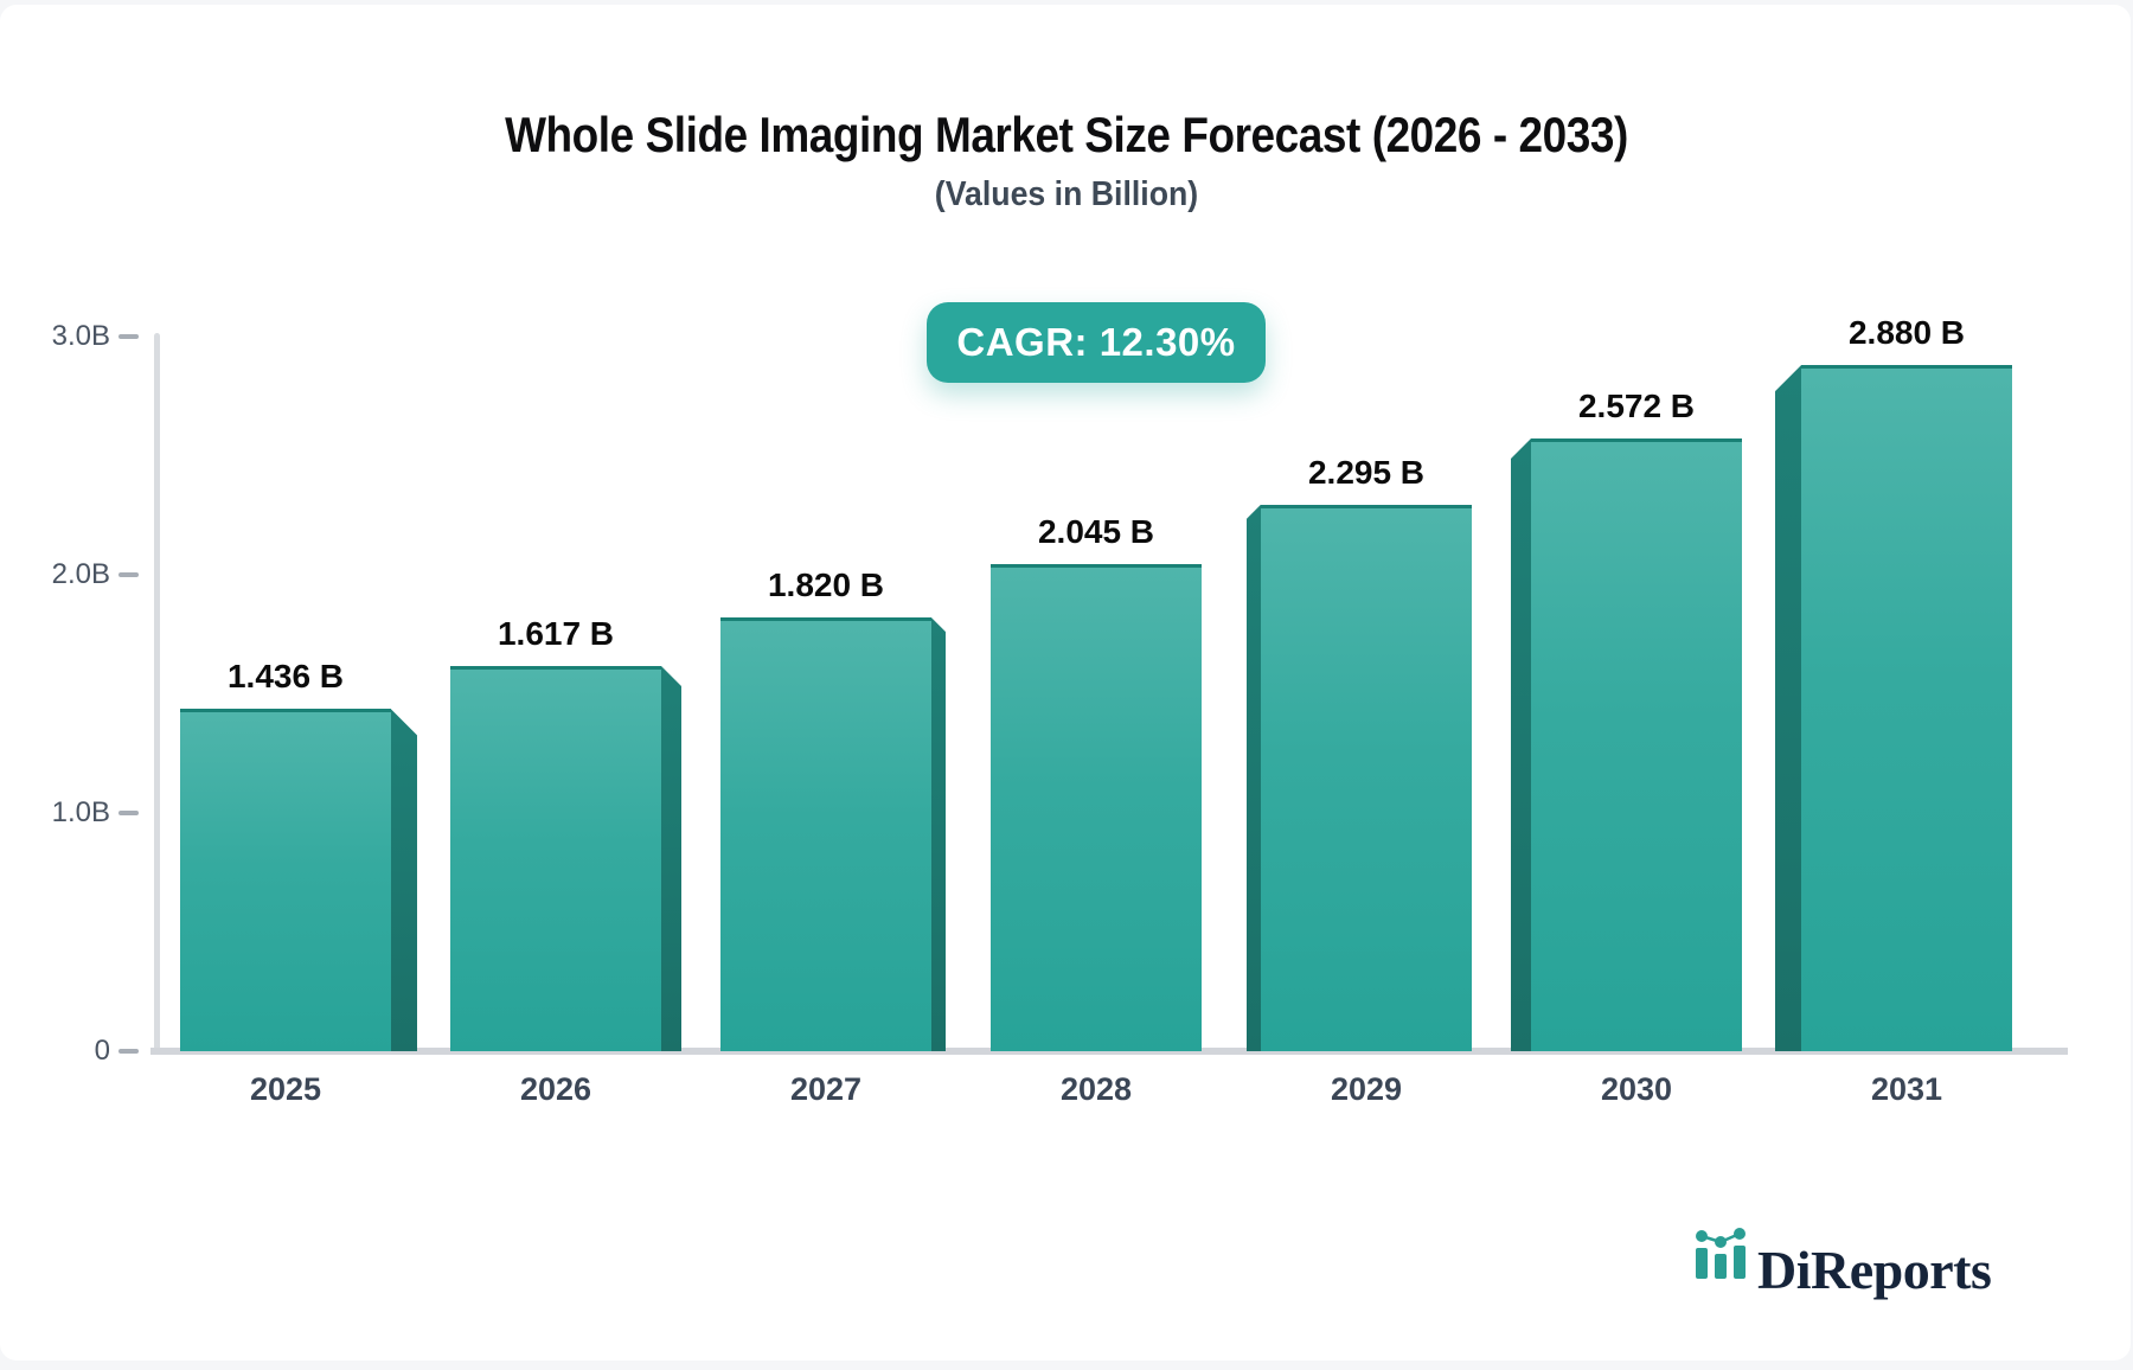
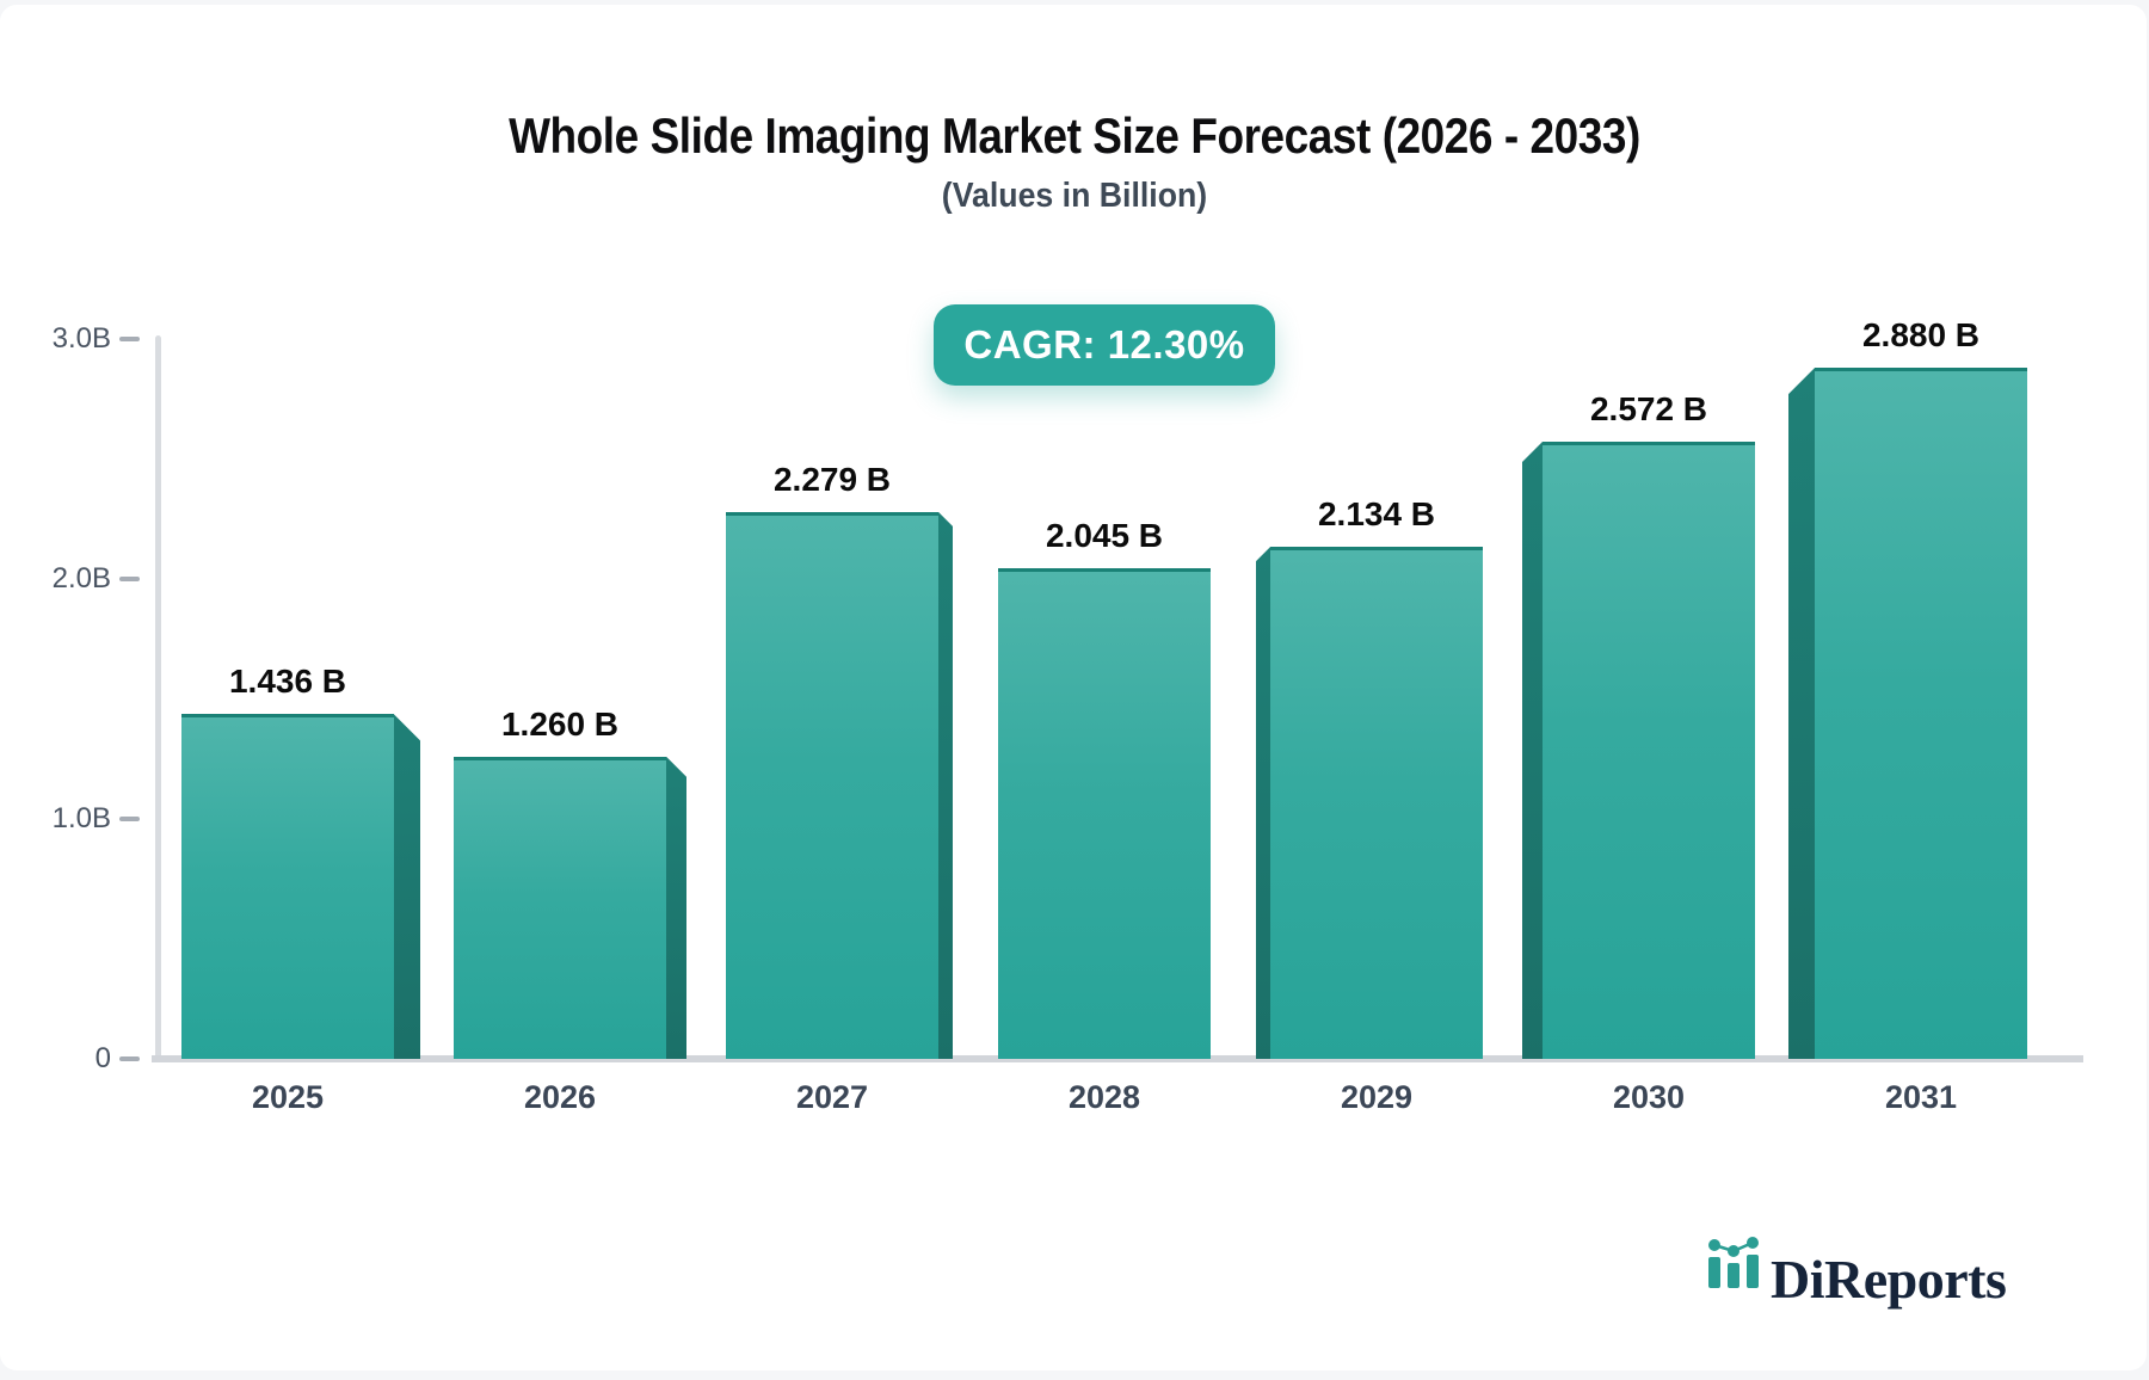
2026: 1.617 -> 1.260
2027: 1.820 -> 2.279
2029: 2.295 -> 2.134
